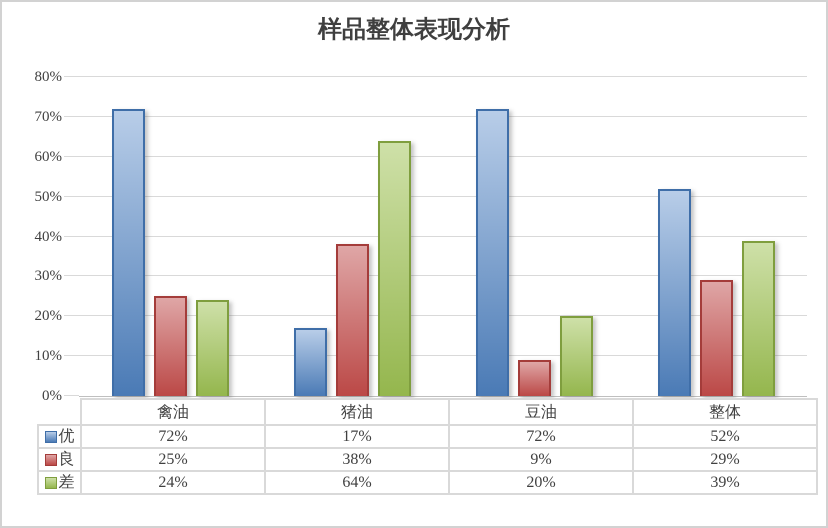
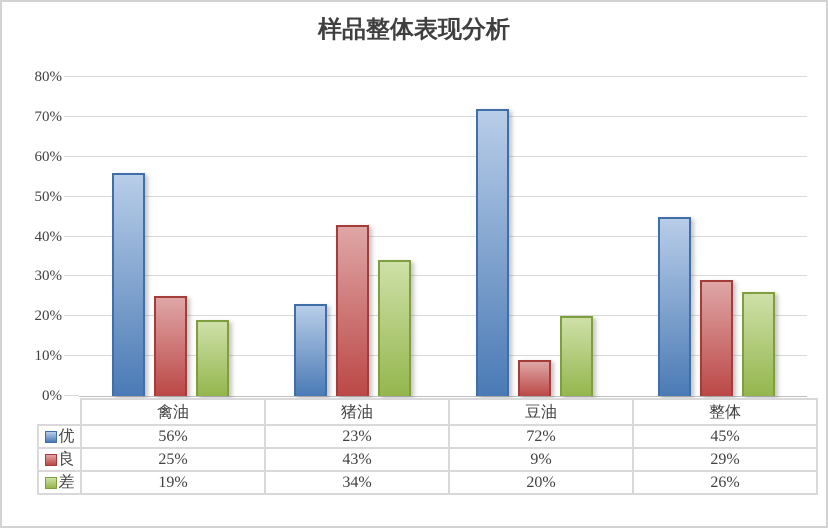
优/禽油: 72% -> 56%
差/禽油: 24% -> 19%
优/猪油: 17% -> 23%
良/猪油: 38% -> 43%
差/猪油: 64% -> 34%
优/整体: 52% -> 45%
差/整体: 39% -> 26%
